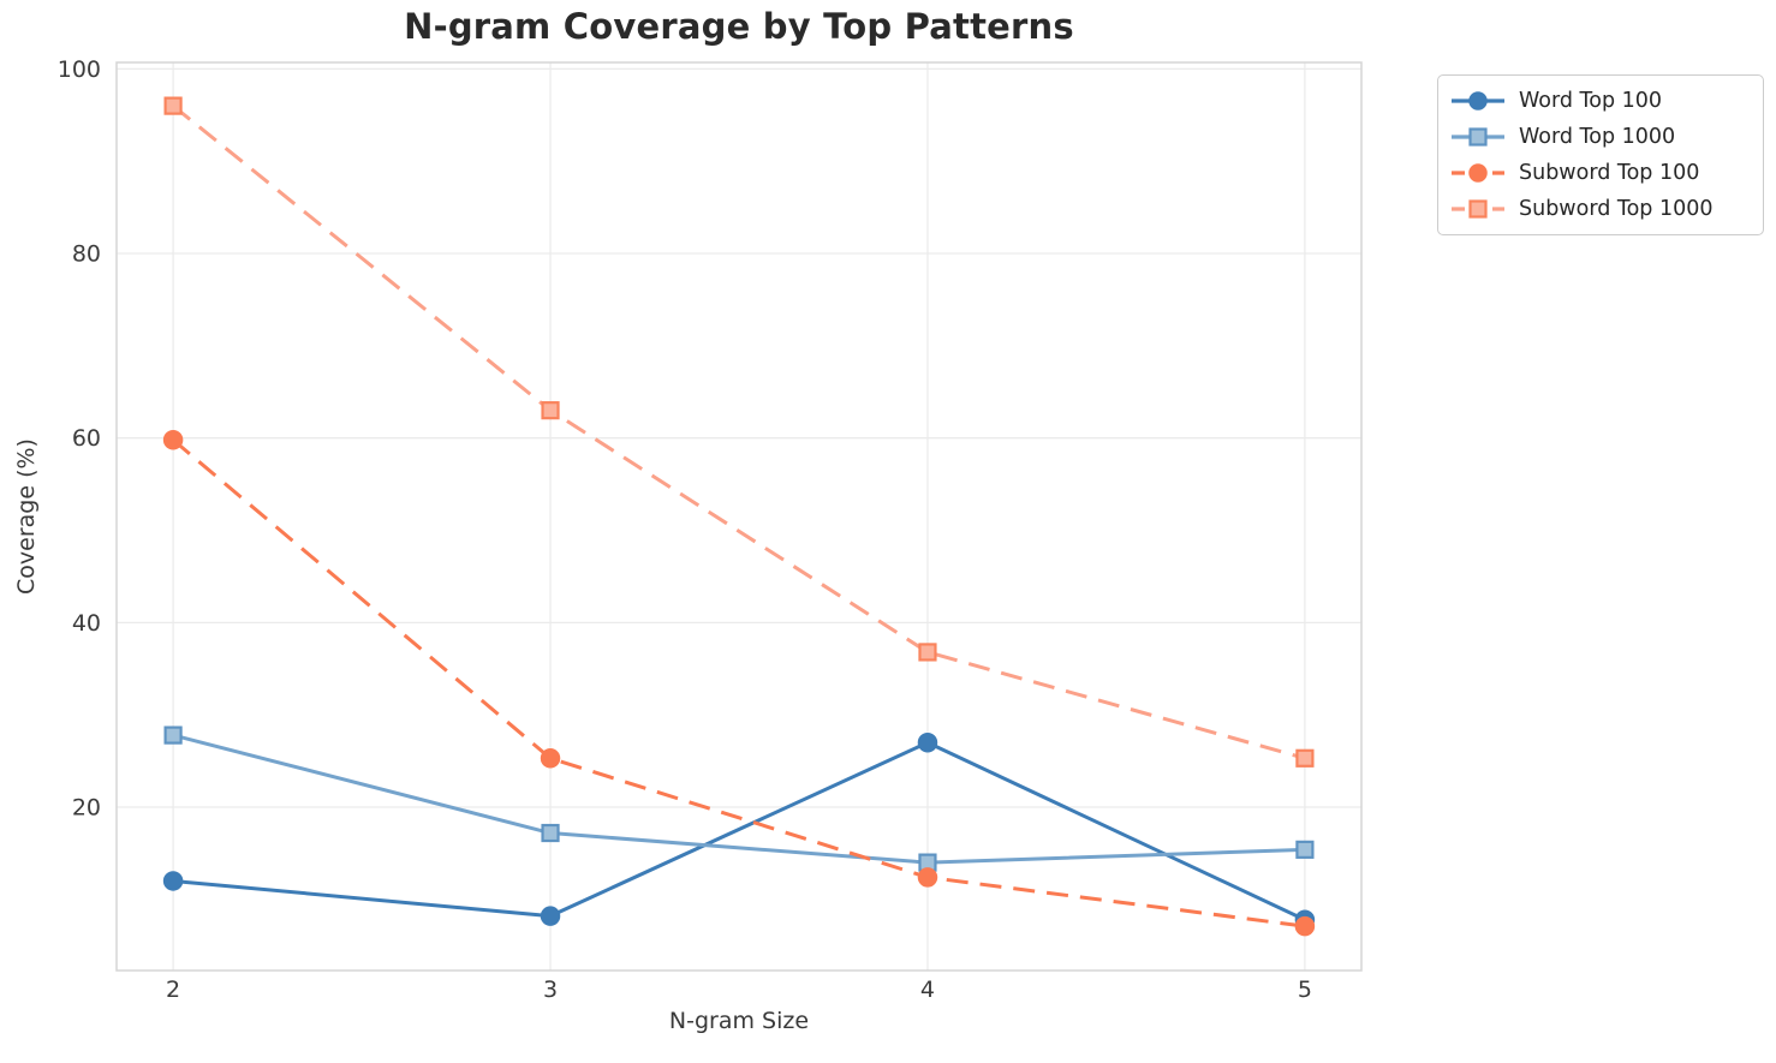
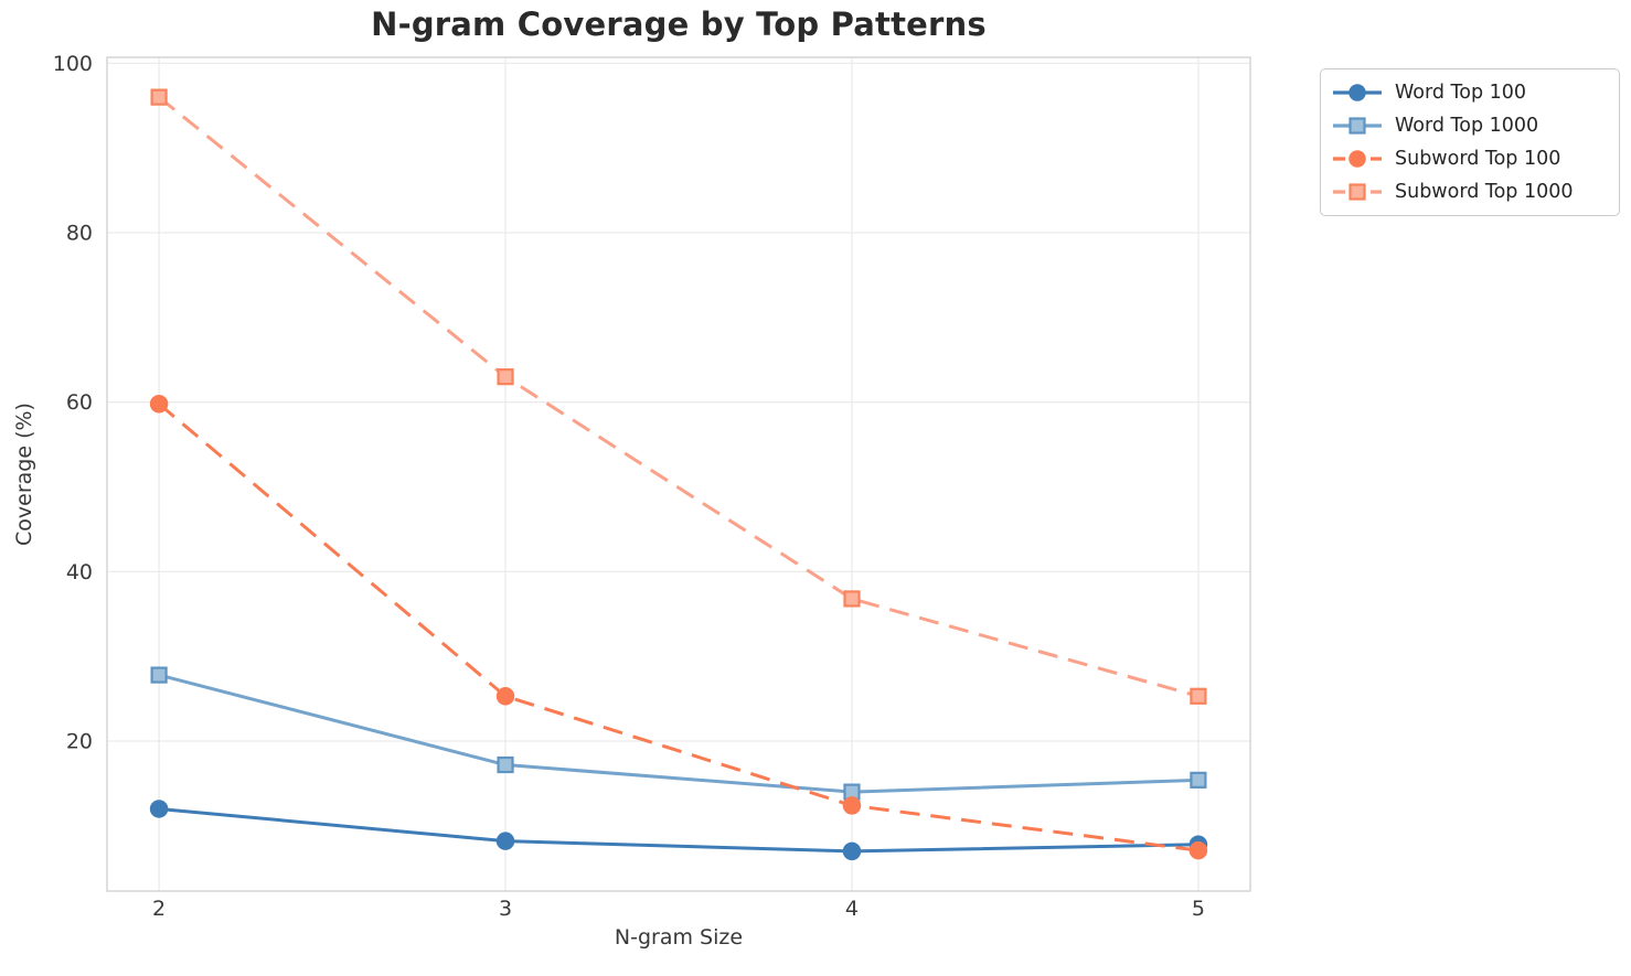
Word Top 100/4: 27 -> 7
